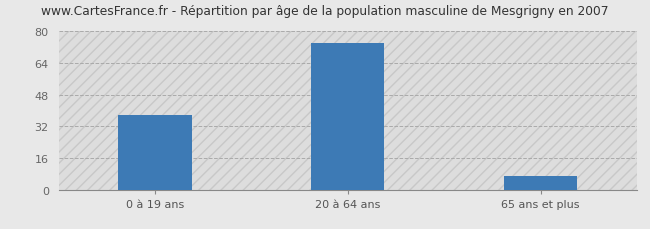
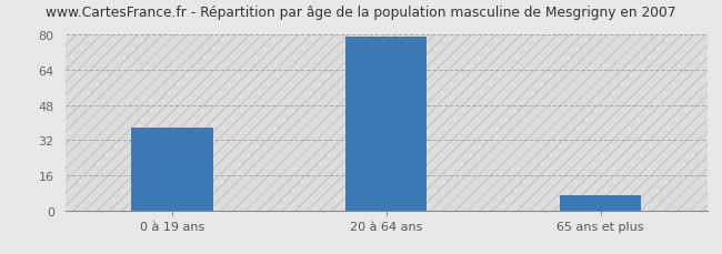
20 à 64 ans: 74 -> 79
